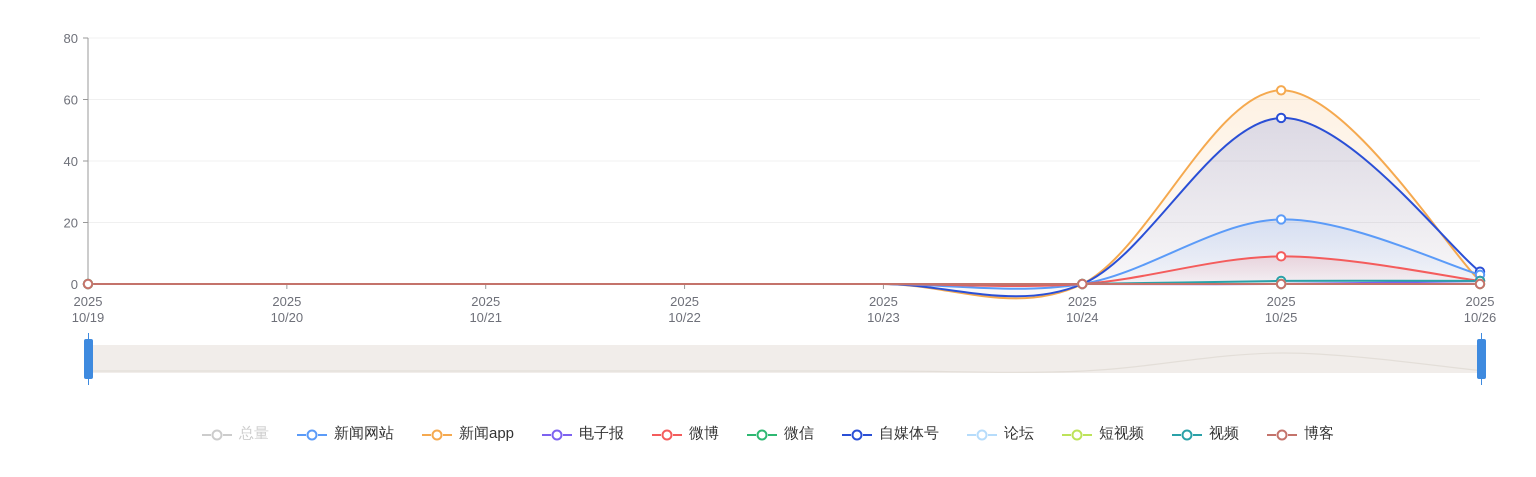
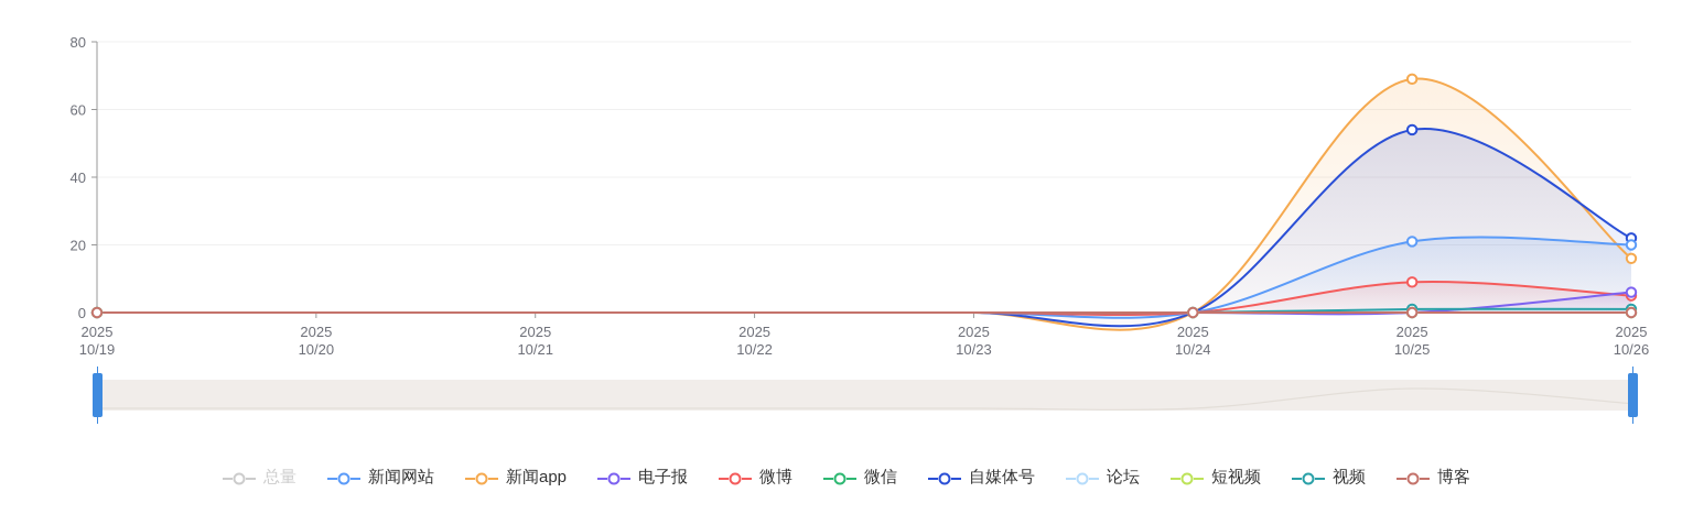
新闻app/2025 10/25: 63 -> 69
新闻网站/2025 10/26: 3 -> 20
新闻app/2025 10/26: 1 -> 16
电子报/2025 10/26: 1 -> 6
微博/2025 10/26: 1 -> 5
自媒体号/2025 10/26: 4 -> 22
